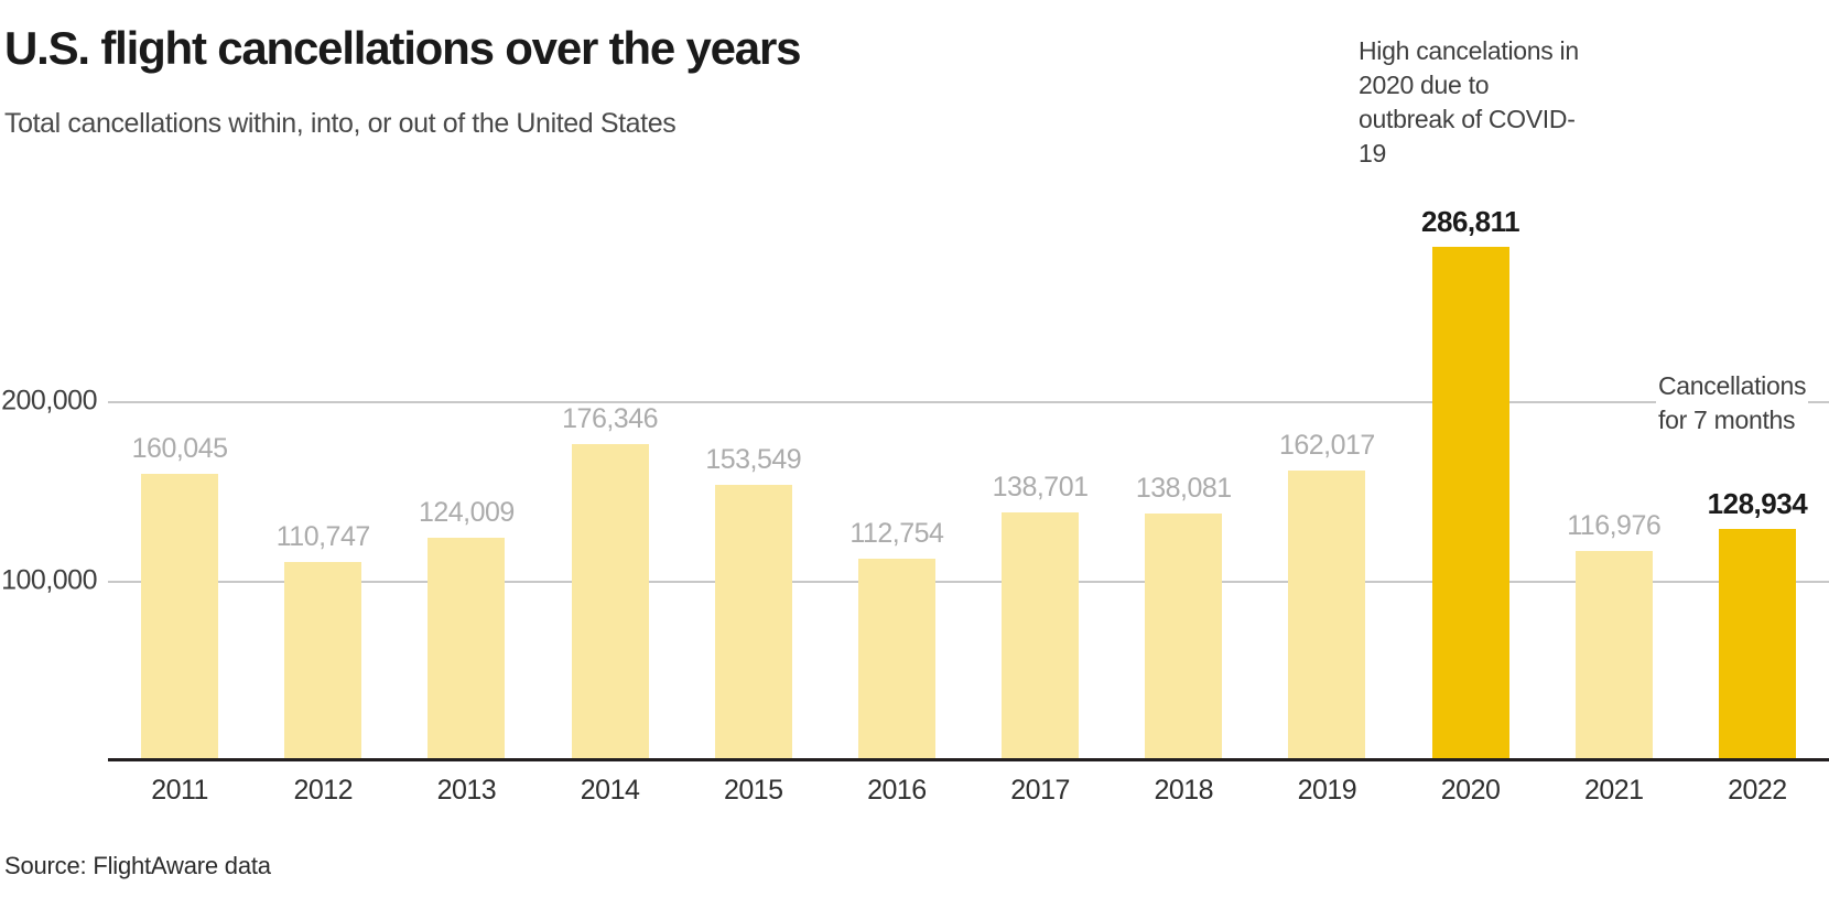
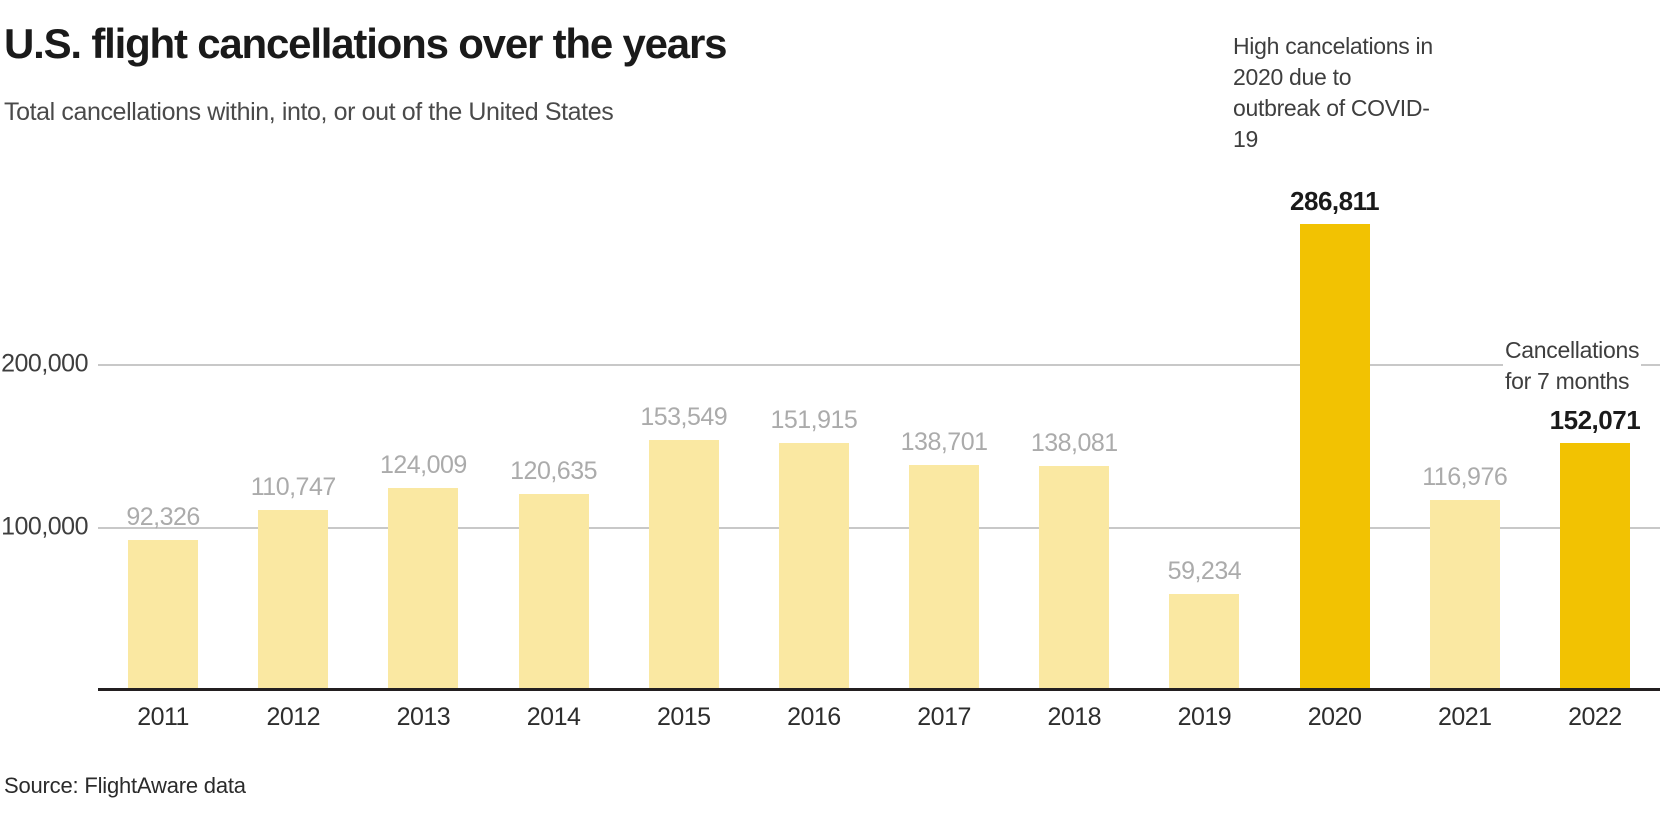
2011: 160,045 -> 92,326
2014: 176,346 -> 120,635
2016: 112,754 -> 151,915
2019: 162,017 -> 59,234
2022: 128,934 -> 152,071
